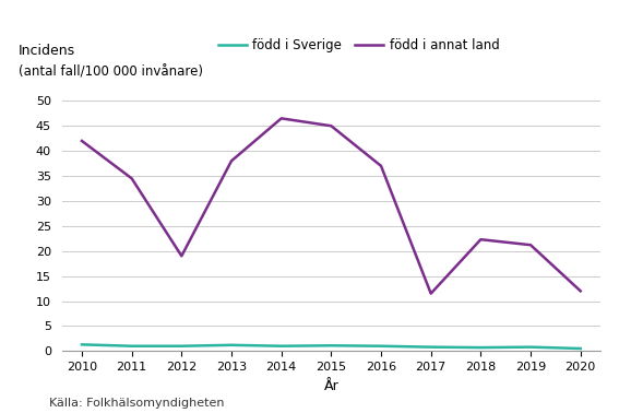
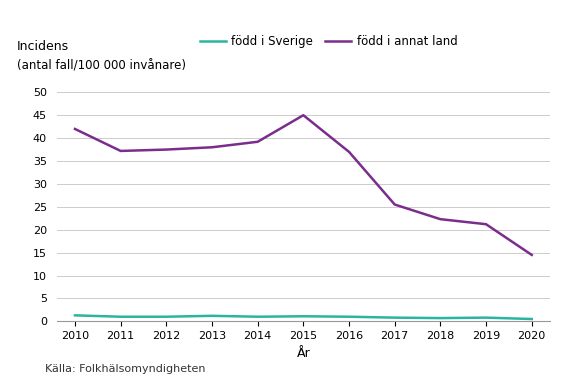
född i annat land/2011: 34.5 -> 37.2
född i annat land/2012: 19.0 -> 37.5
född i annat land/2014: 46.5 -> 39.2
född i annat land/2017: 11.5 -> 25.5
född i annat land/2020: 12.0 -> 14.5
